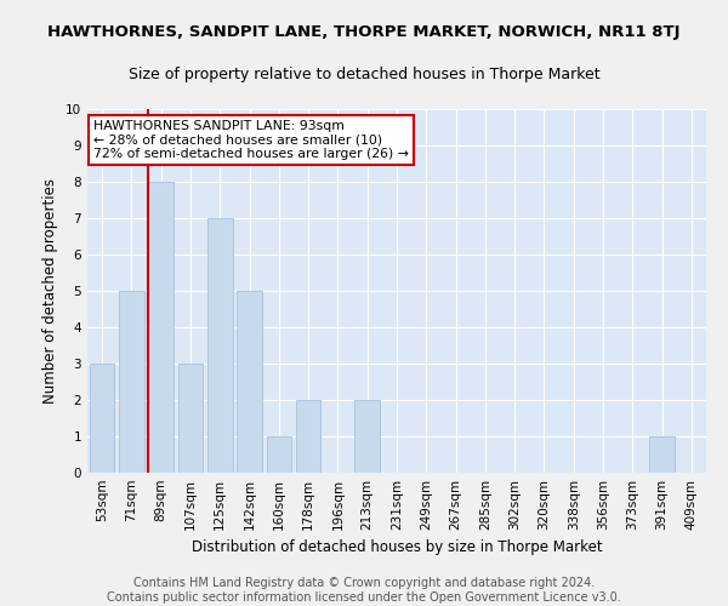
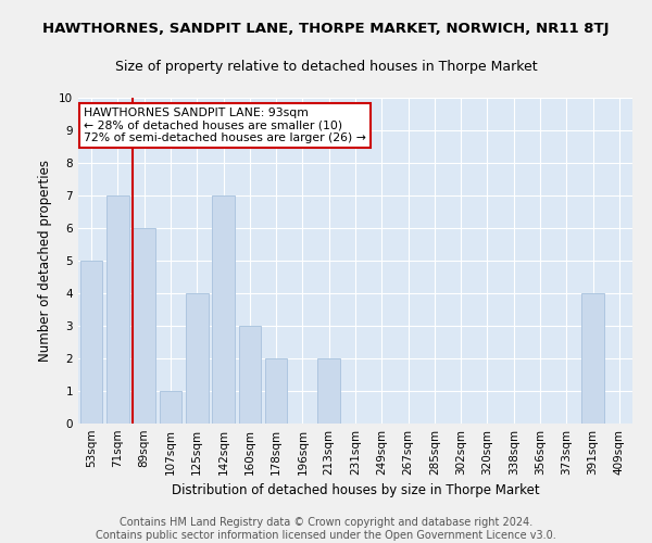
53sqm: 3 -> 5
71sqm: 5 -> 7
89sqm: 8 -> 6
107sqm: 3 -> 1
125sqm: 7 -> 4
142sqm: 5 -> 7
160sqm: 1 -> 3
391sqm: 1 -> 4
